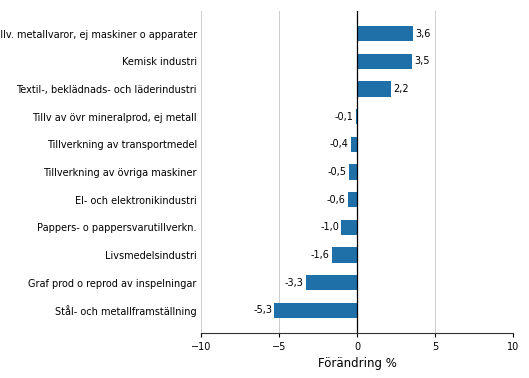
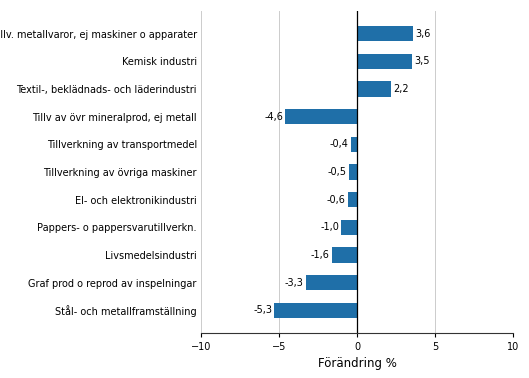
Tillv av övr mineralprod, ej metall: -0,1 -> -4,6
